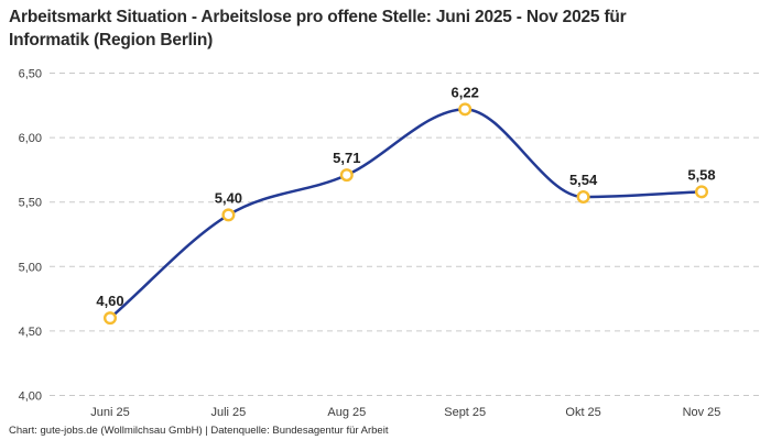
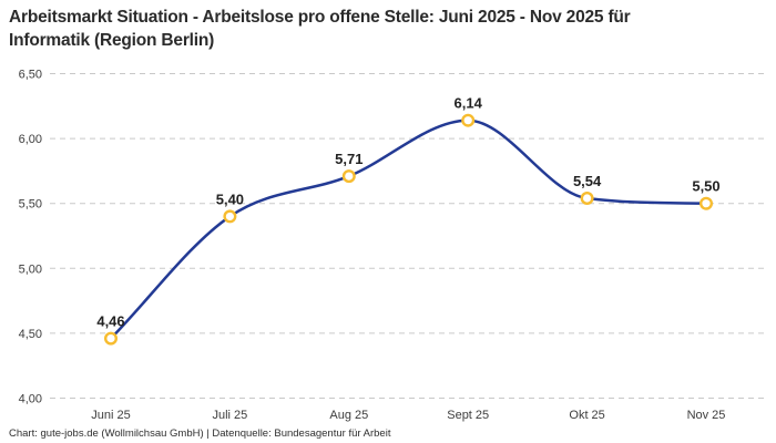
Juni 25: 4,60 -> 4,46
Sept 25: 6,22 -> 6,14
Nov 25: 5,58 -> 5,50
